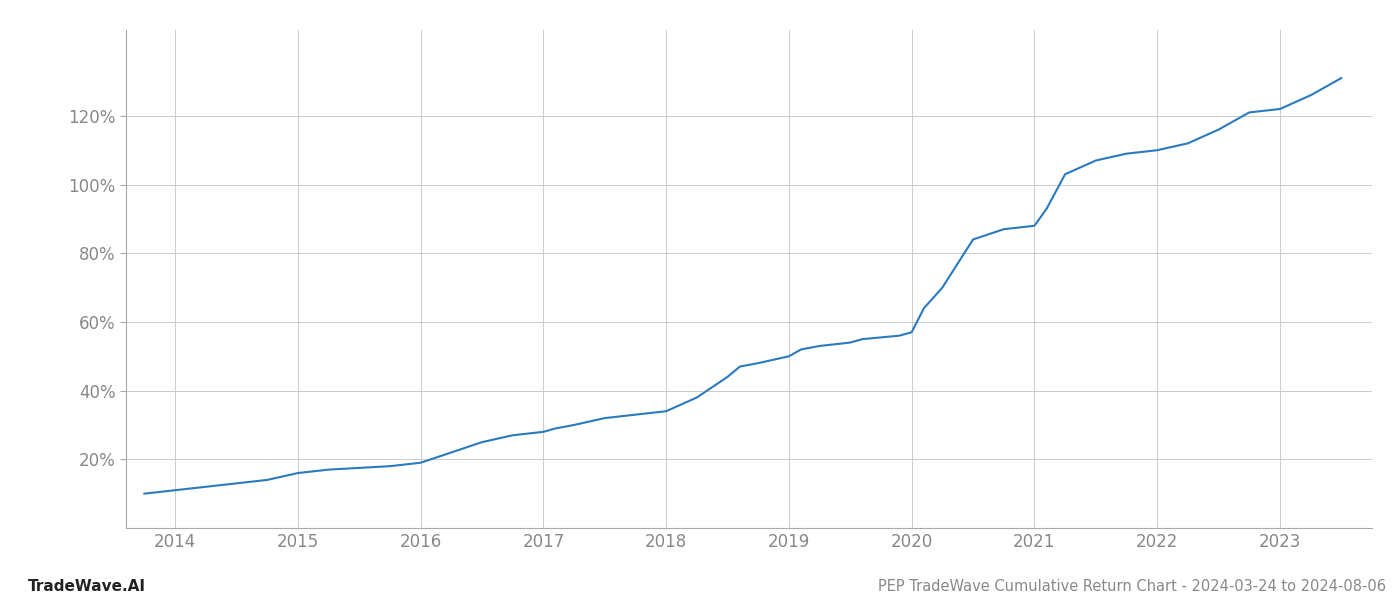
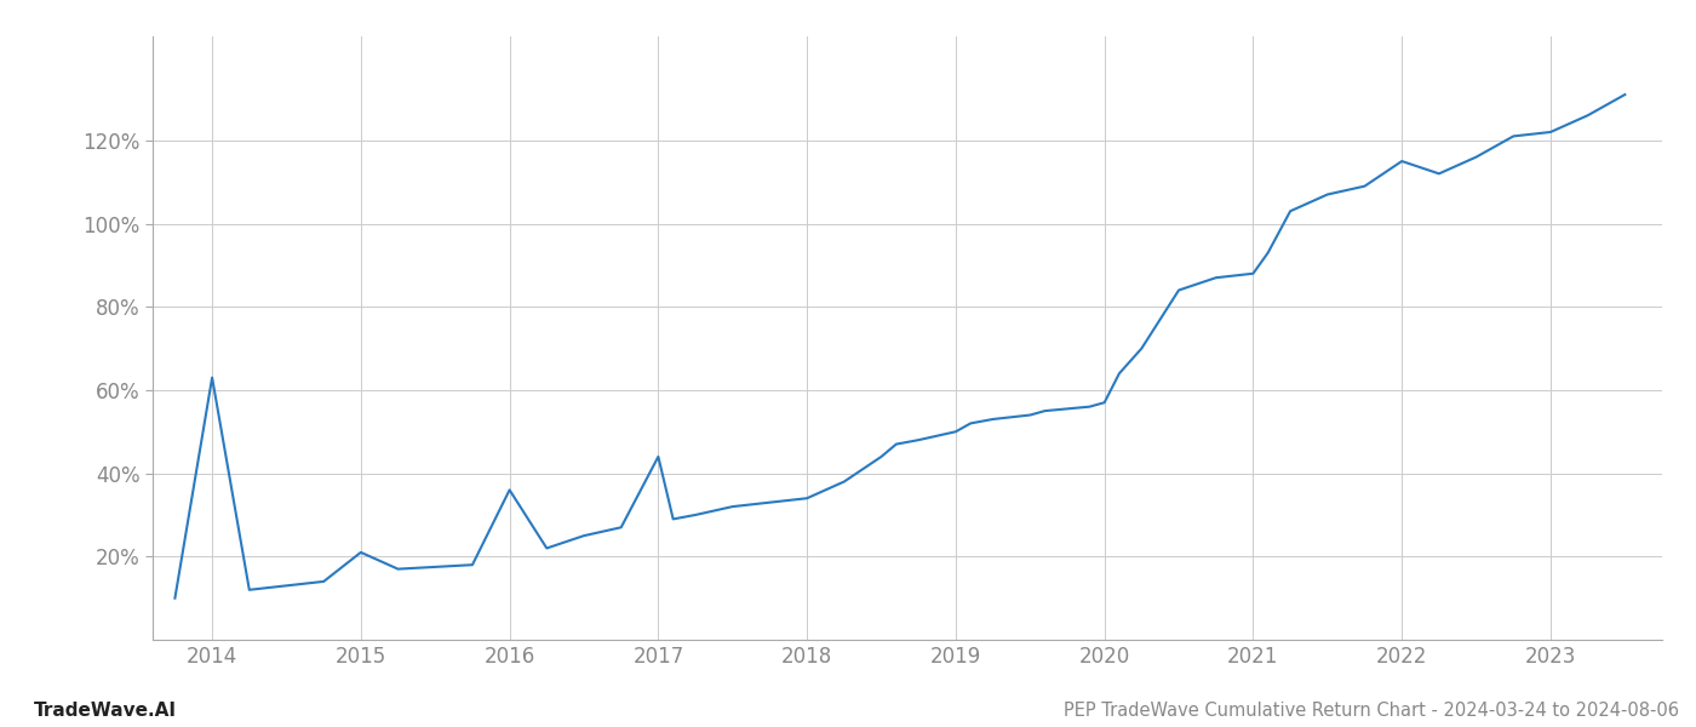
2014: 11.0% -> 63.0%
2015: 16.0% -> 21.0%
2016: 19.0% -> 36.0%
2017: 28.0% -> 44.0%
2022: 110.0% -> 115.0%
